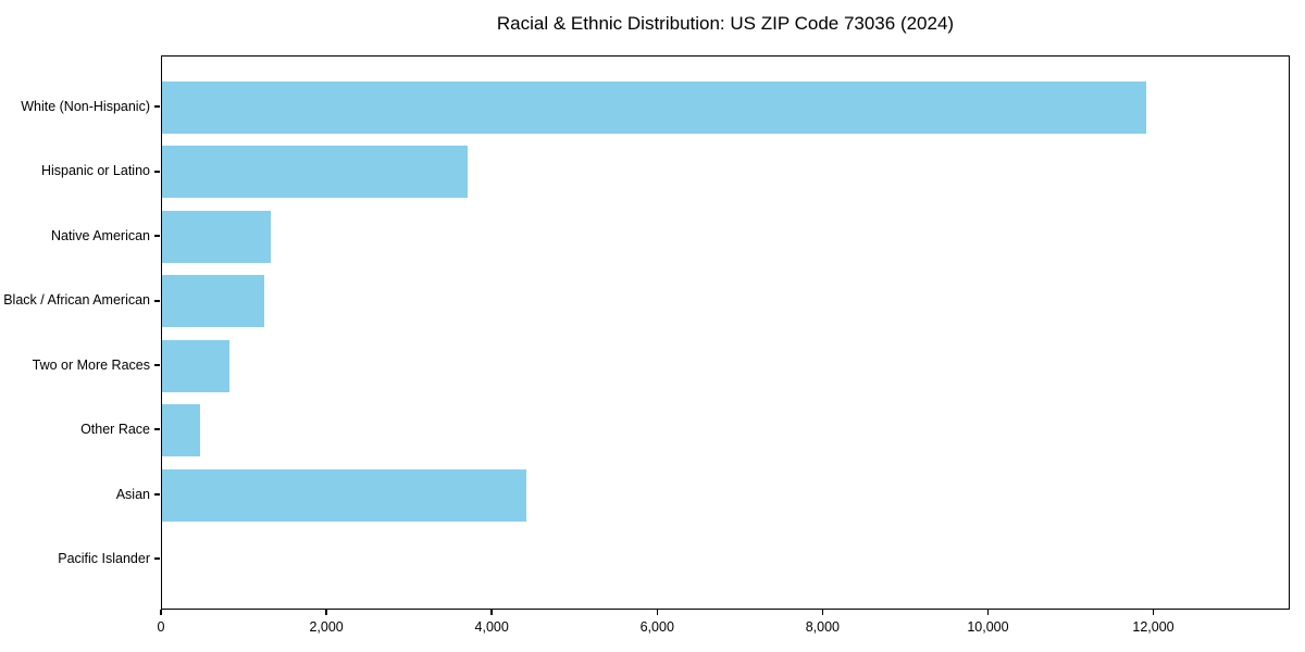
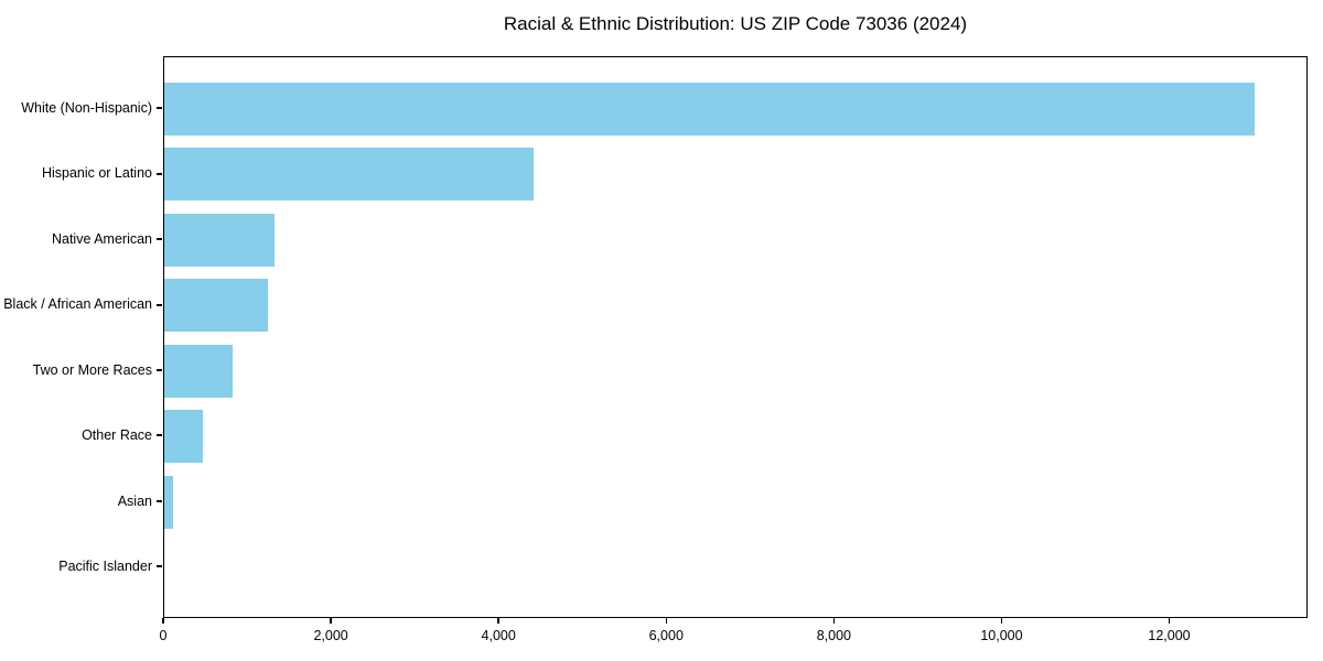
White (Non-Hispanic): 11900 -> 13000
Hispanic or Latino: 3700 -> 4400
Asian: 4400 -> 100
